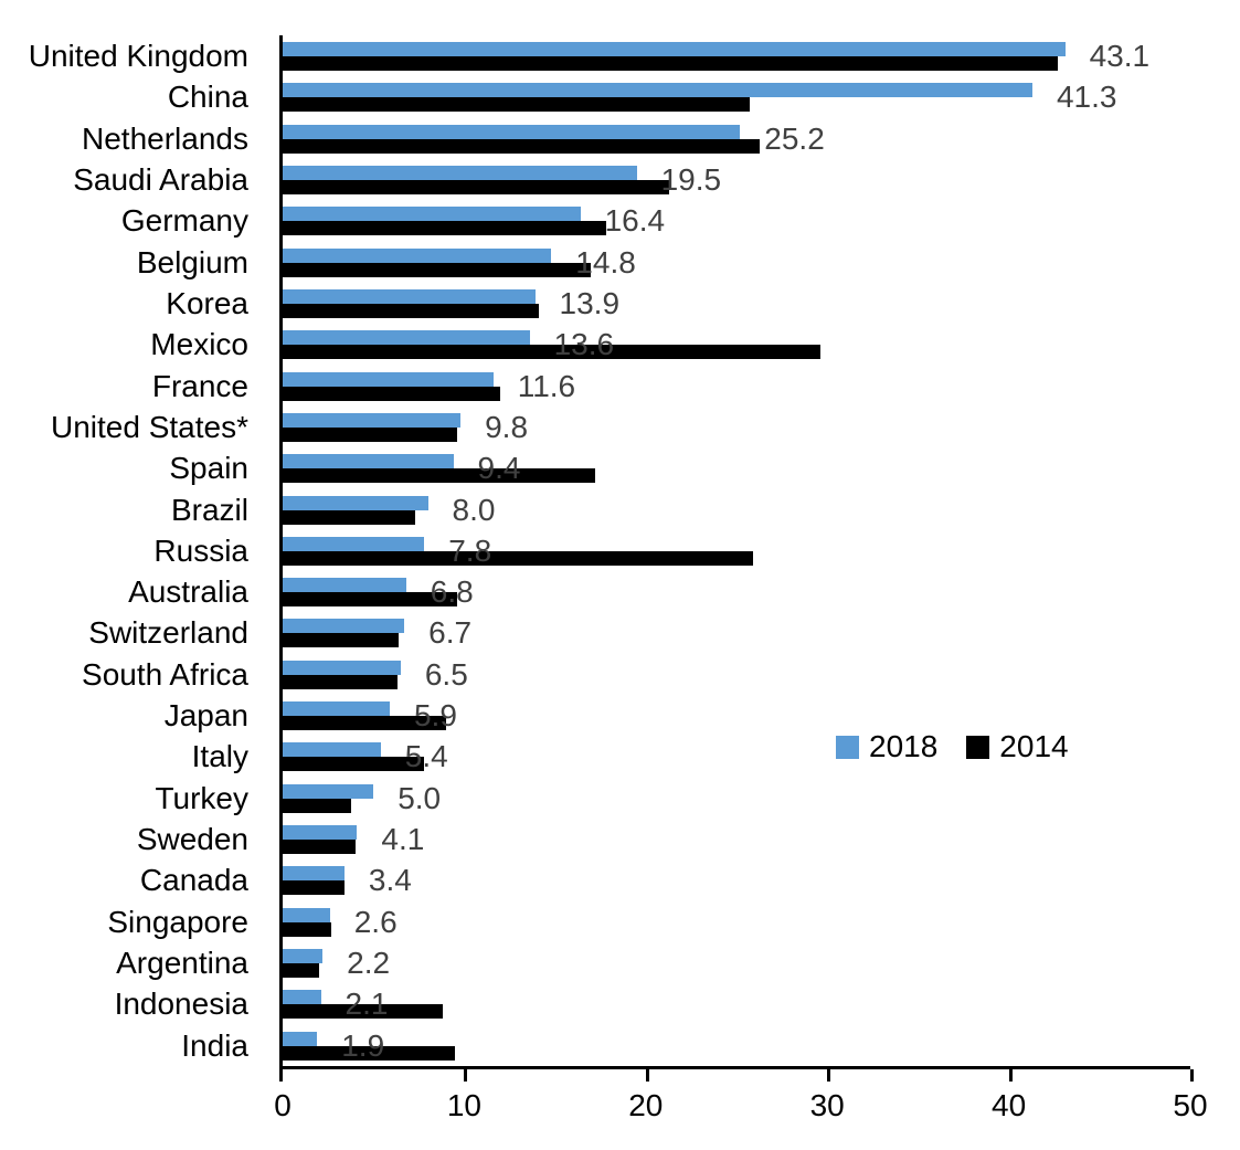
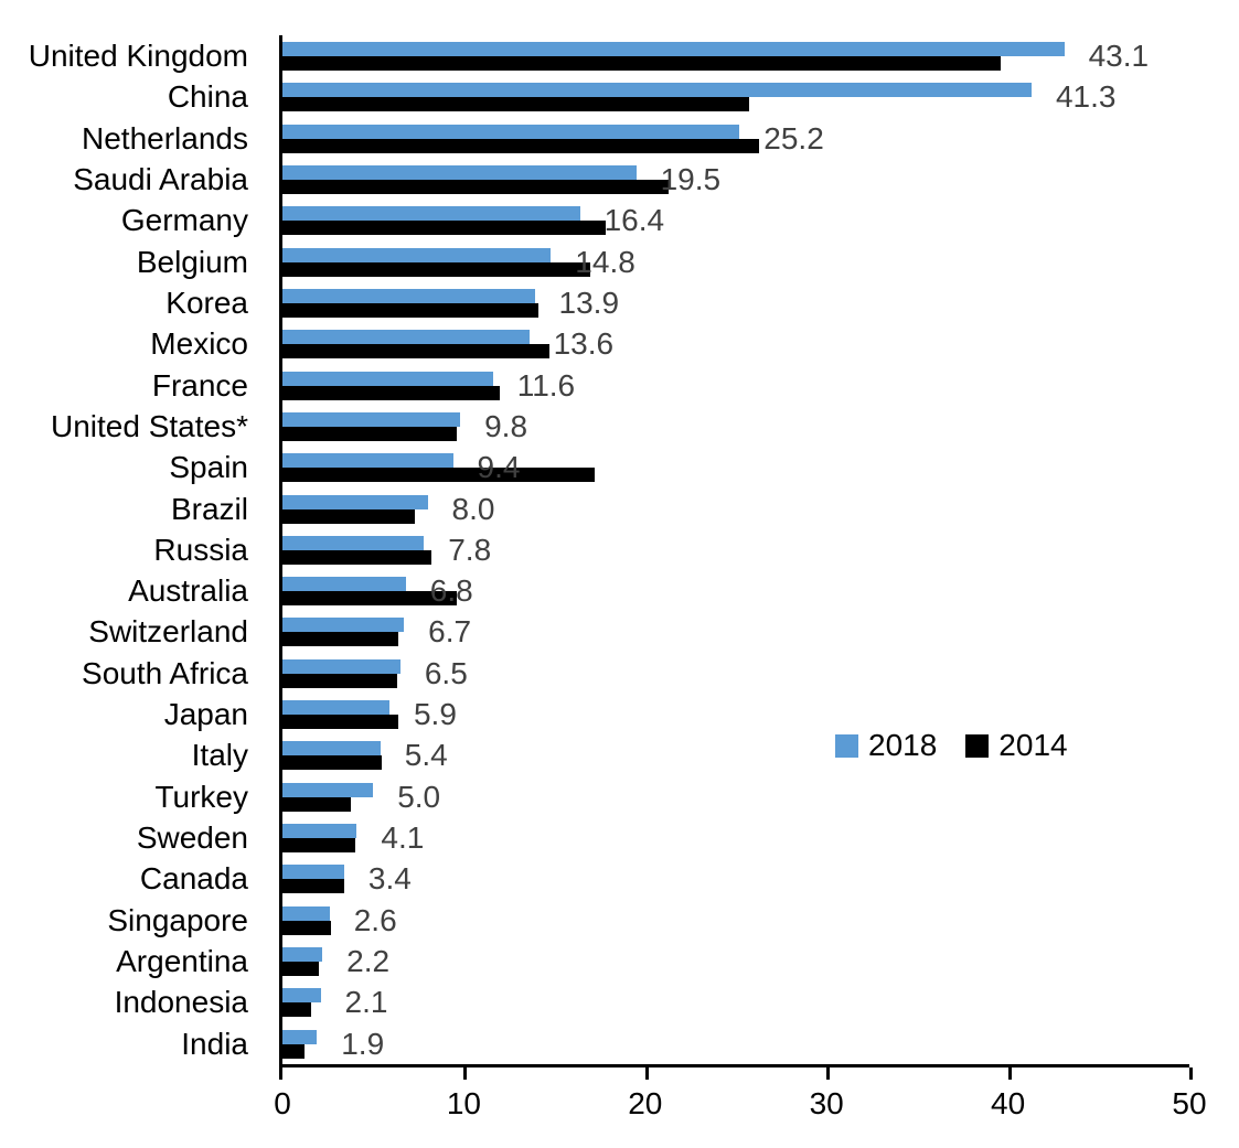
2014/United Kingdom: 42.7 -> 39.6
2014/Mexico: 29.6 -> 14.7
2014/Russia: 25.9 -> 8.2
2014/Japan: 9.0 -> 6.4
2014/Italy: 7.8 -> 5.5
2014/Indonesia: 8.8 -> 1.6
2014/India: 9.5 -> 1.2
